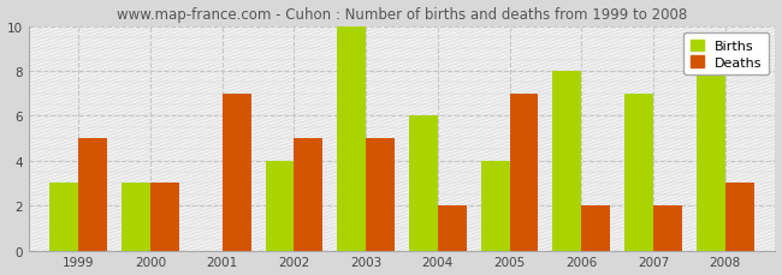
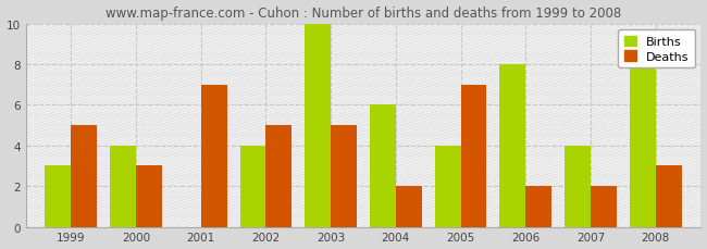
Births/2000: 3 -> 4
Births/2007: 7 -> 4
